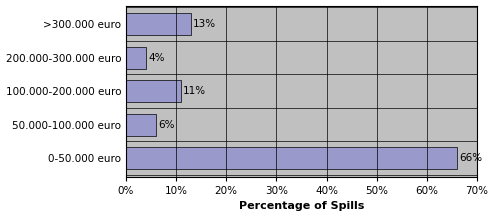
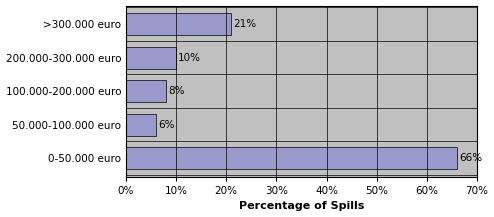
>300.000 euro: 13% -> 21%
200.000-300.000 euro: 4% -> 10%
100.000-200.000 euro: 11% -> 8%
